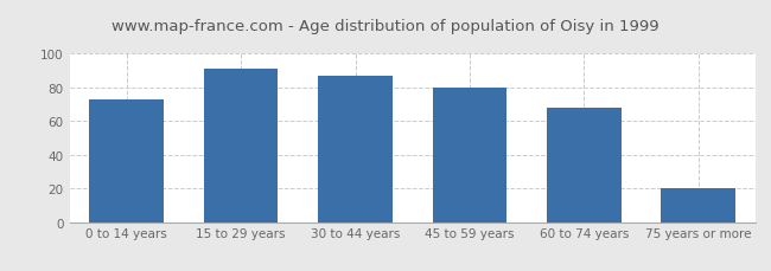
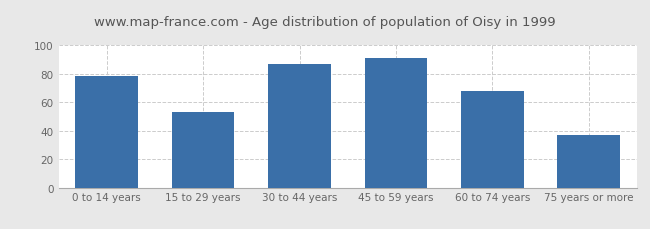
0 to 14 years: 73 -> 78
15 to 29 years: 91 -> 53
45 to 59 years: 80 -> 91
75 years or more: 20 -> 37
